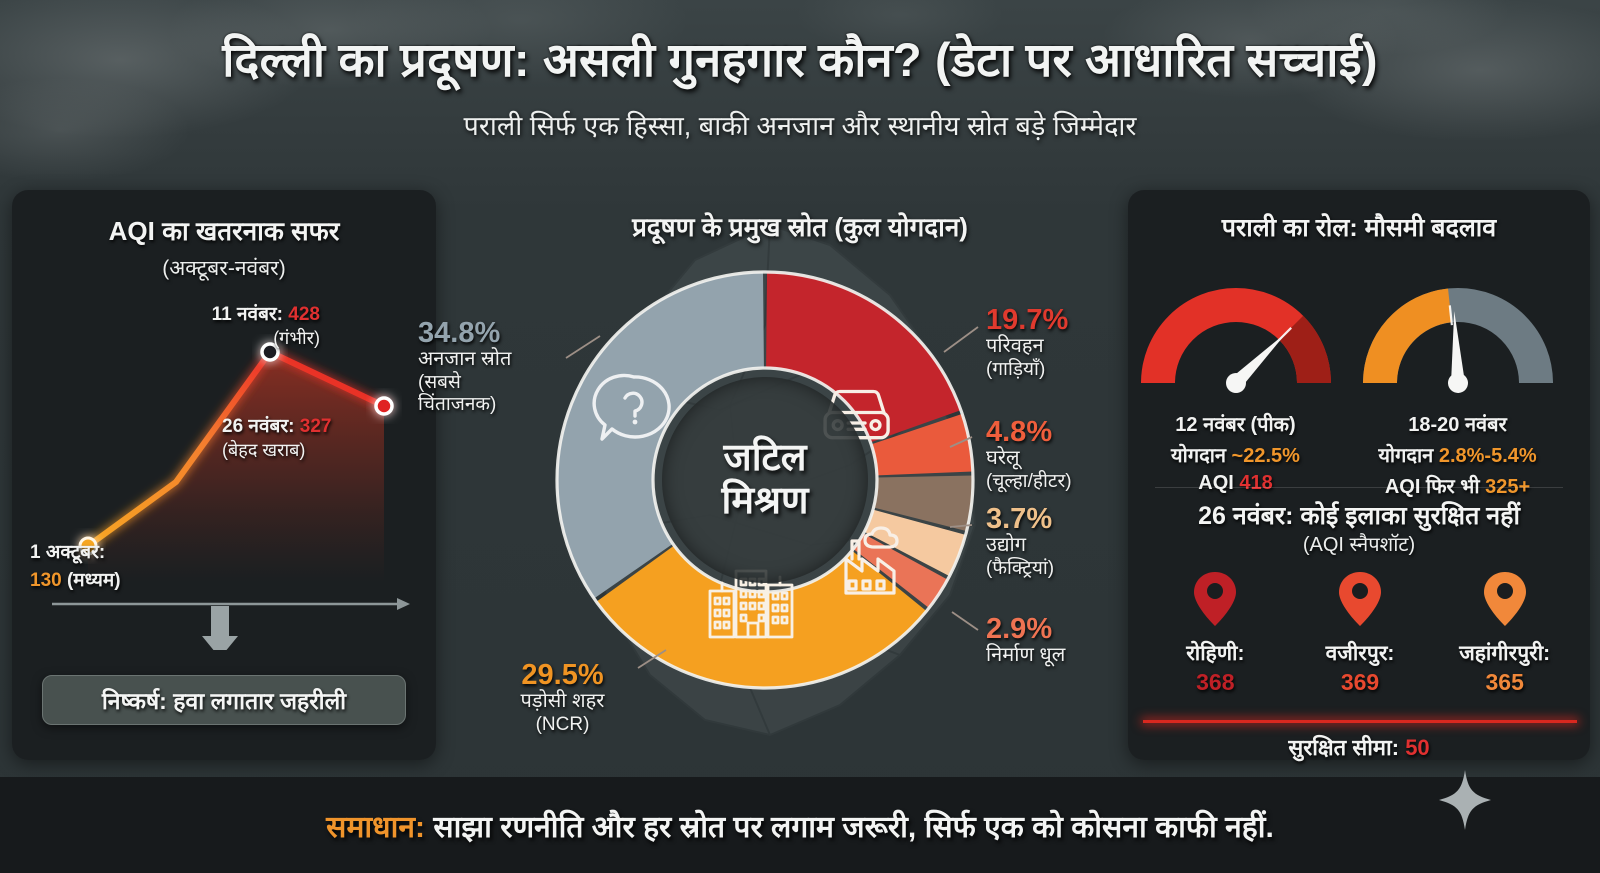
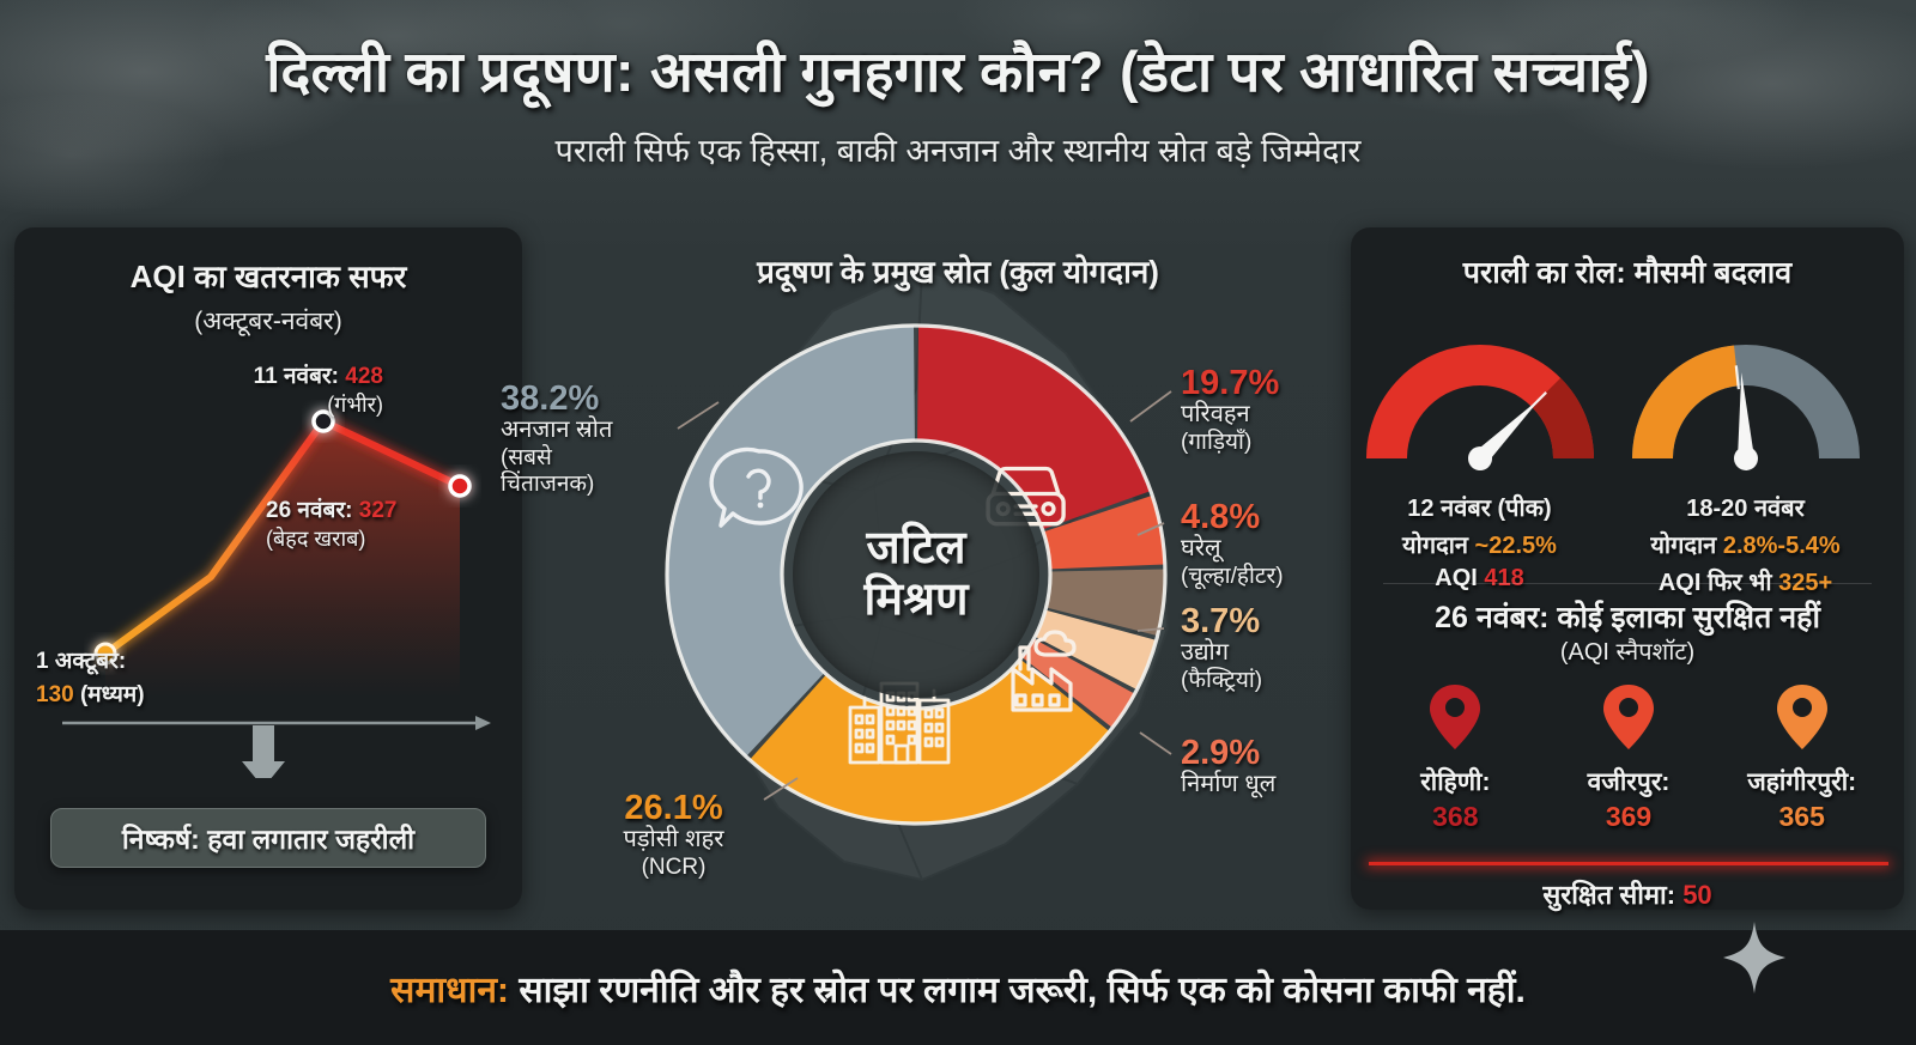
प्रदूषण के प्रमुख स्रोत (कुल योगदान)/पड़ोसी शहर (NCR): 29.5% -> 26.1%
प्रदूषण के प्रमुख स्रोत (कुल योगदान)/अनजान स्रोत (सबसे चिंताजनक): 34.8% -> 38.2%
